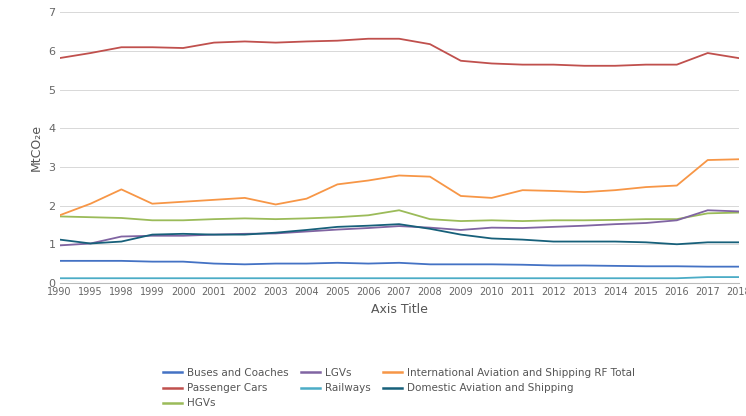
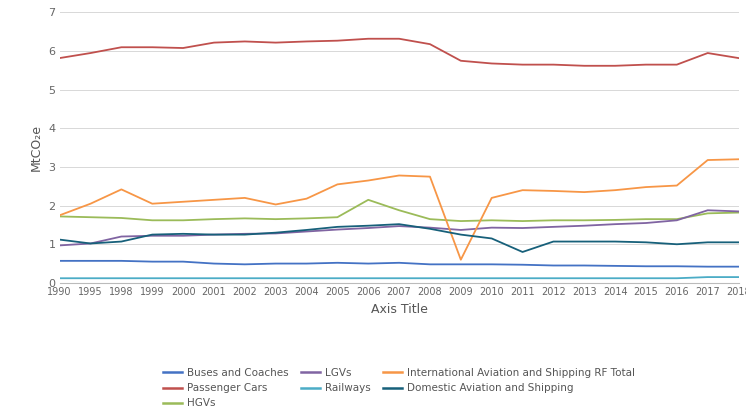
HGVs/2006: 1.75 -> 2.15
International Aviation and Shipping RF Total/2009: 2.25 -> 0.60
Domestic Aviation and Shipping/2011: 1.12 -> 0.80
